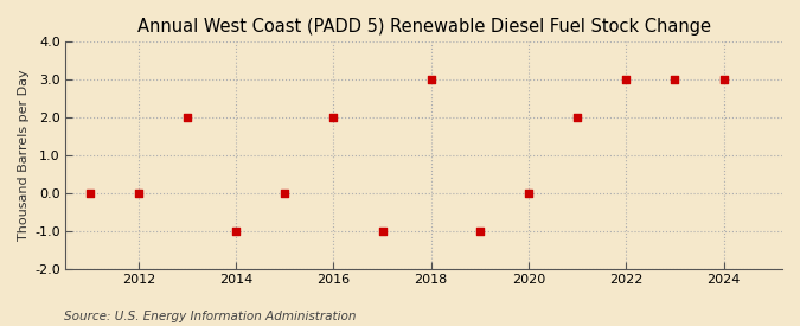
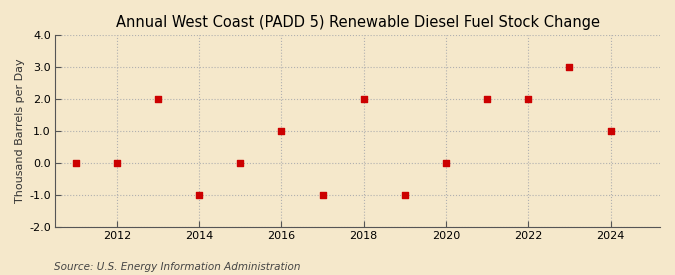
2016: 2 -> 1
2018: 3 -> 2
2022: 3 -> 2
2024: 3 -> 1
